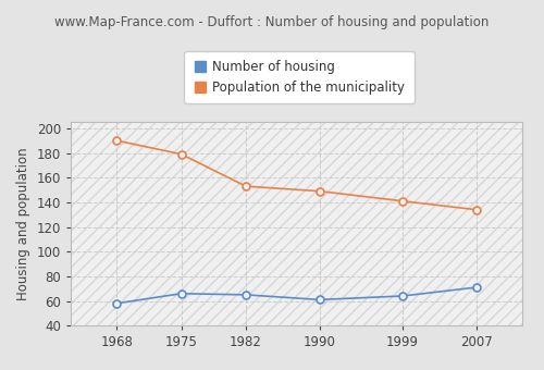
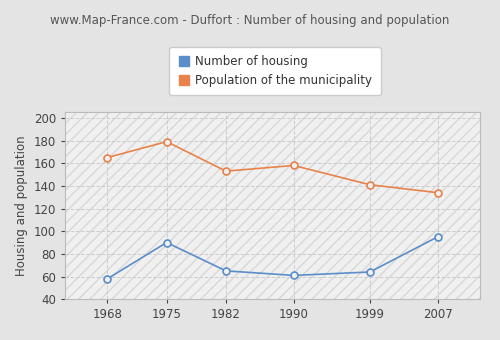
Population of the municipality/1968: 190 -> 165
Number of housing/1975: 66 -> 90
Population of the municipality/1990: 149 -> 158
Number of housing/2007: 71 -> 95
